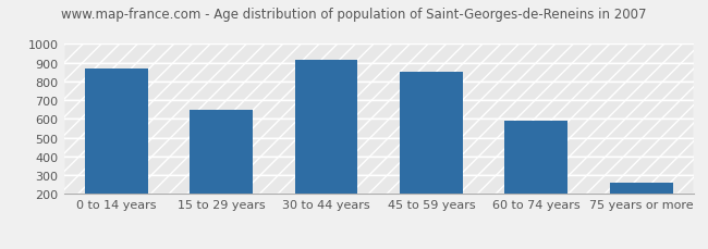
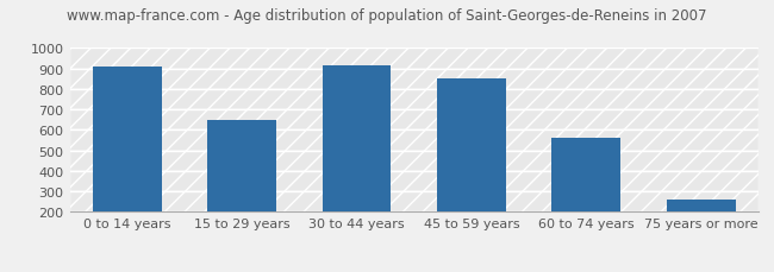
0 to 14 years: 870 -> 910
60 to 74 years: 590 -> 560
